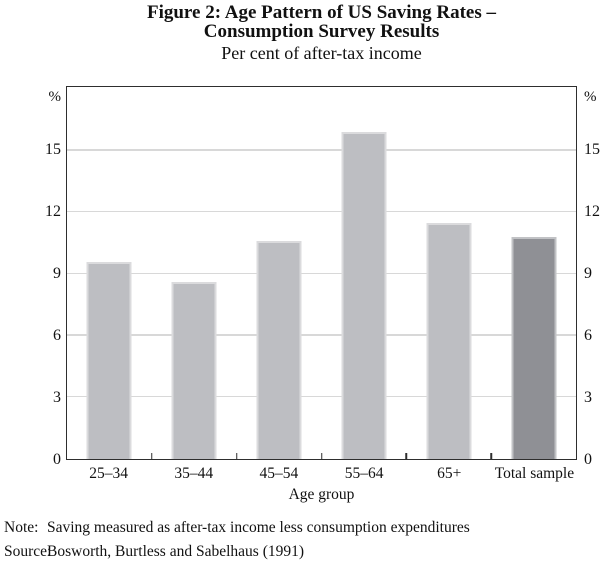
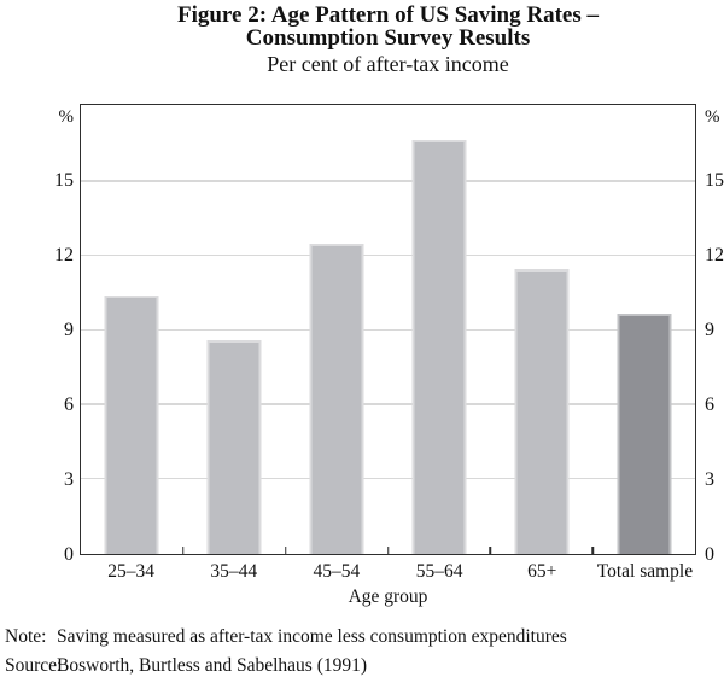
25–34: 9.6 -> 10.4
45–54: 10.6 -> 12.5
55–64: 15.9 -> 16.7
Total sample: 10.8 -> 9.7
